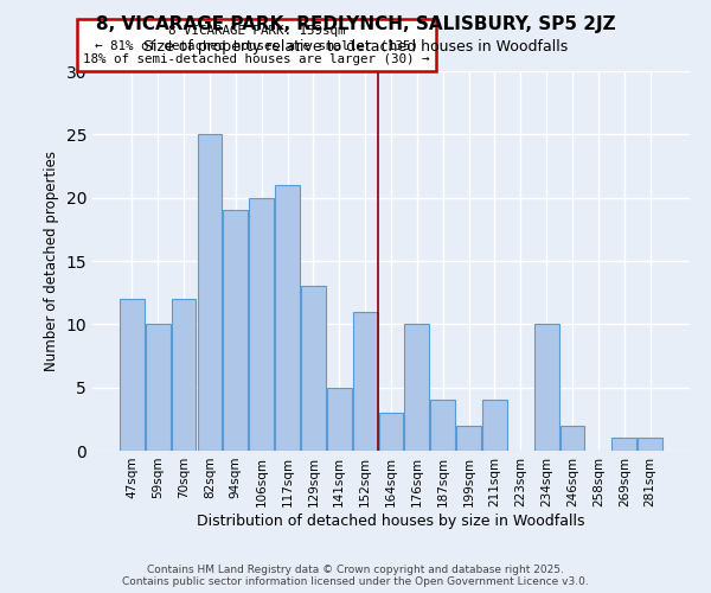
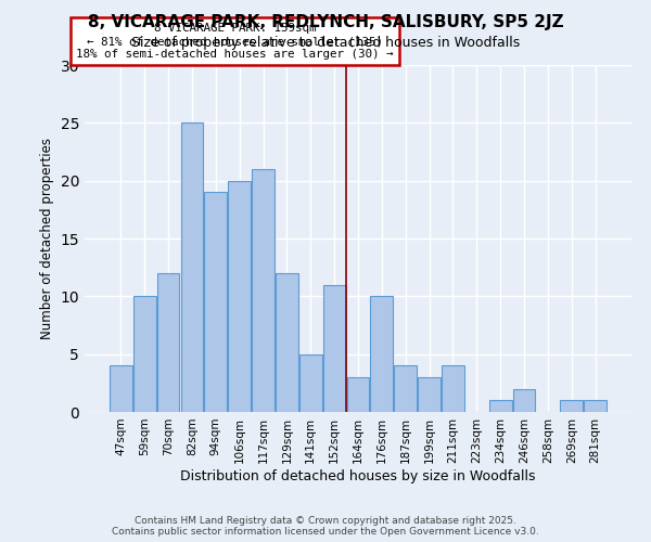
47sqm: 12 -> 4
129sqm: 13 -> 12
199sqm: 2 -> 3
234sqm: 10 -> 1
